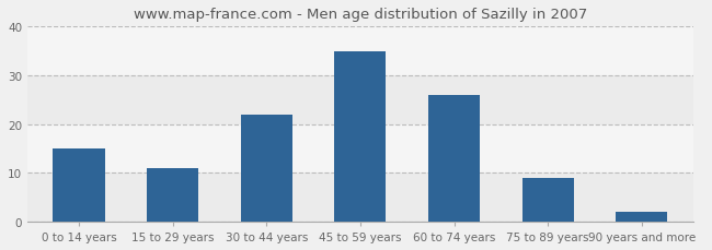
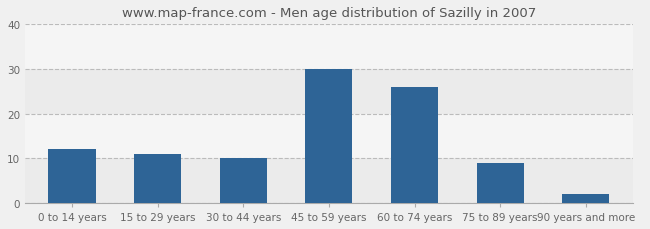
0 to 14 years: 15 -> 12
30 to 44 years: 22 -> 10
45 to 59 years: 35 -> 30
